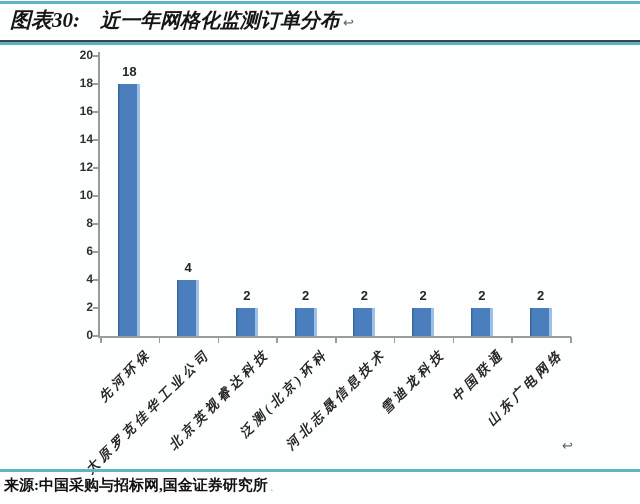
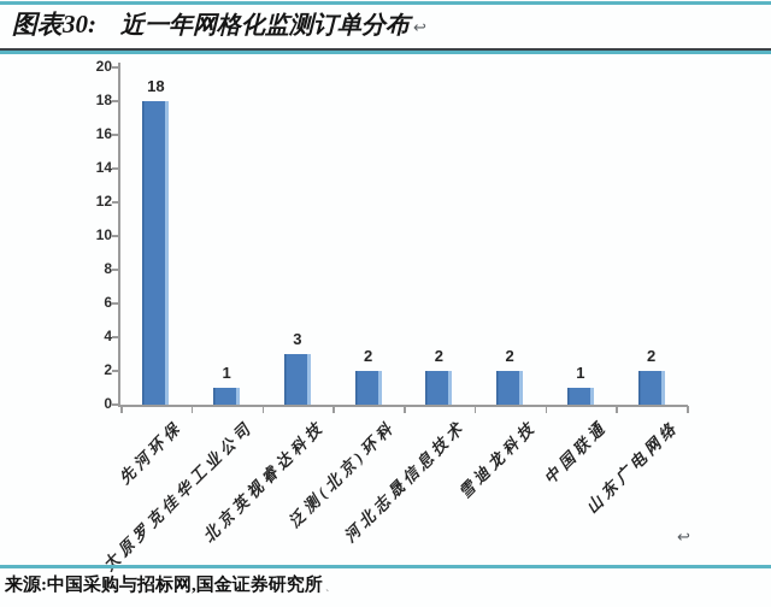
太原罗克佳华工业公司: 4 -> 1
北京英视睿达科技: 2 -> 3
中国联通: 2 -> 1
